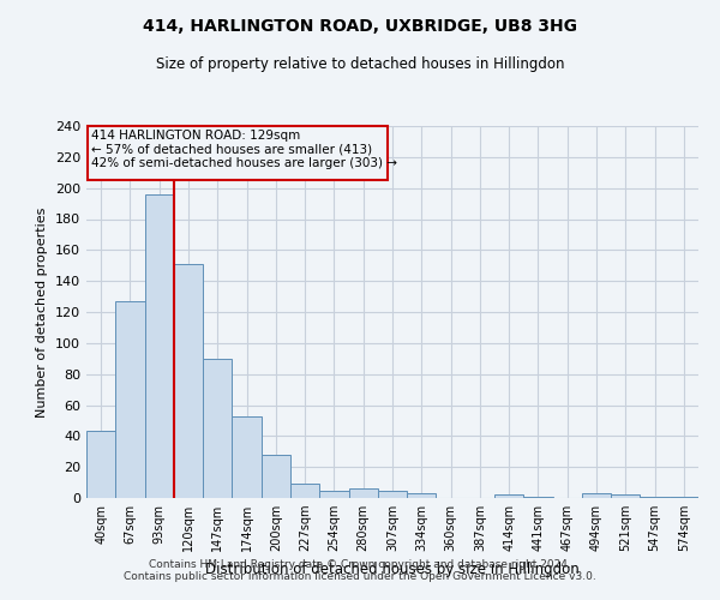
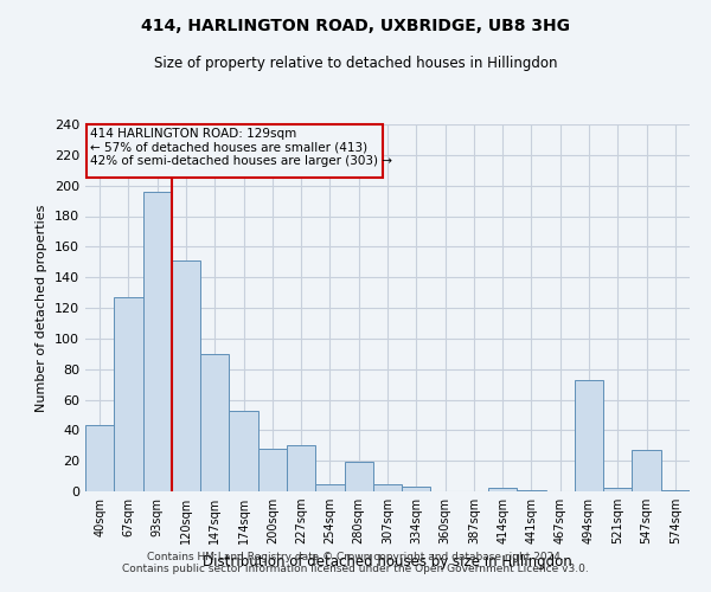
227sqm: 9 -> 30
280sqm: 6 -> 19
494sqm: 3 -> 73
547sqm: 1 -> 27
